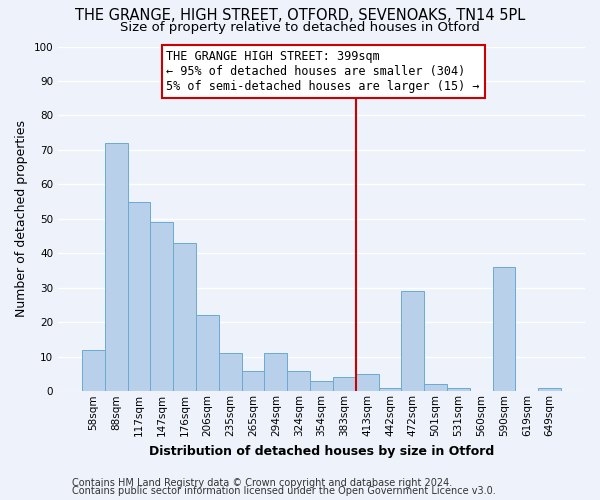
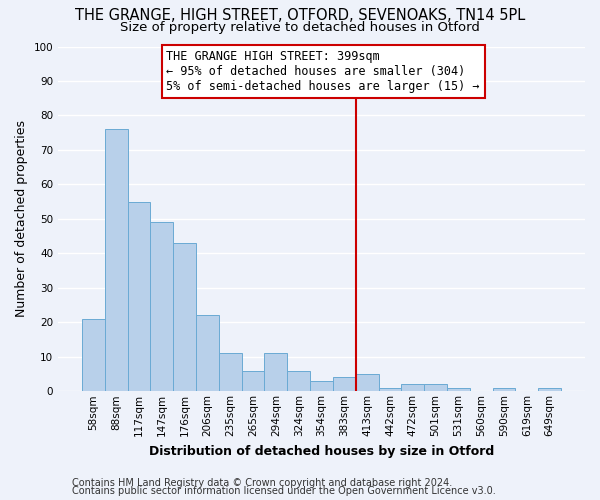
58sqm: 12 -> 21
88sqm: 72 -> 76
472sqm: 29 -> 2
590sqm: 36 -> 1
